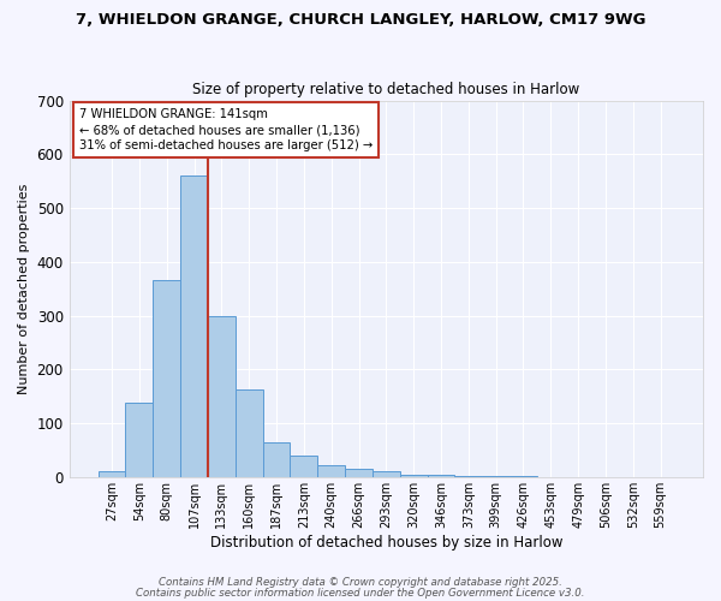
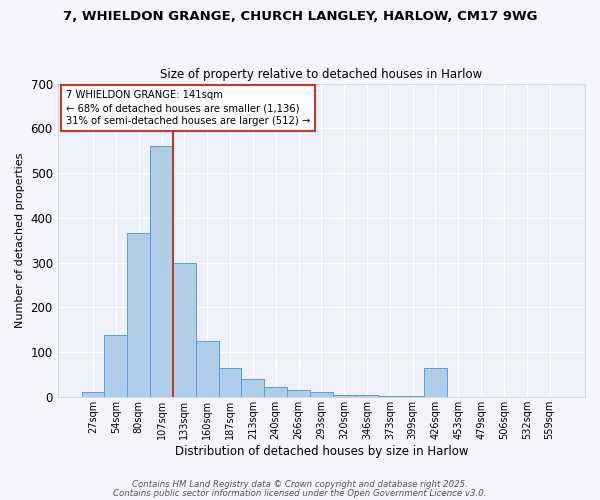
160sqm: 162 -> 125
426sqm: 1 -> 65
